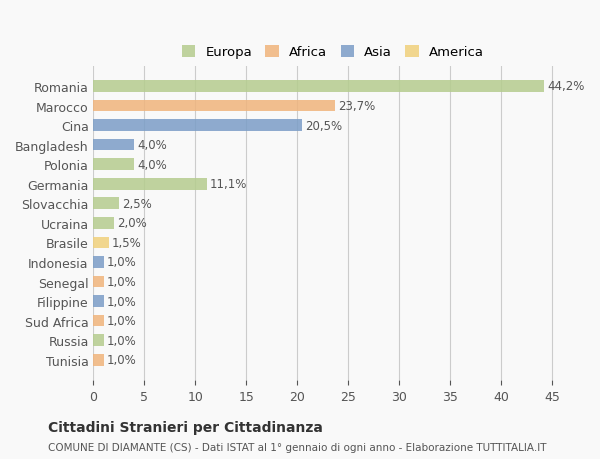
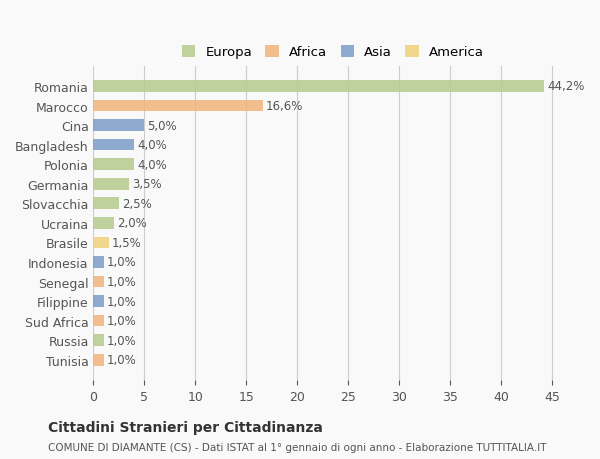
Marocco: 23,7% -> 16,6%
Cina: 20,5% -> 5,0%
Germania: 11,1% -> 3,5%
